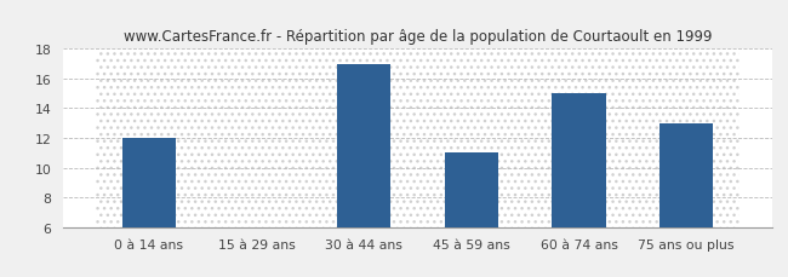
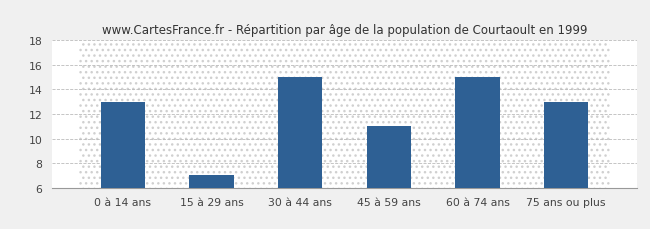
0 à 14 ans: 12 -> 13
15 à 29 ans: 6 -> 7
30 à 44 ans: 17 -> 15
